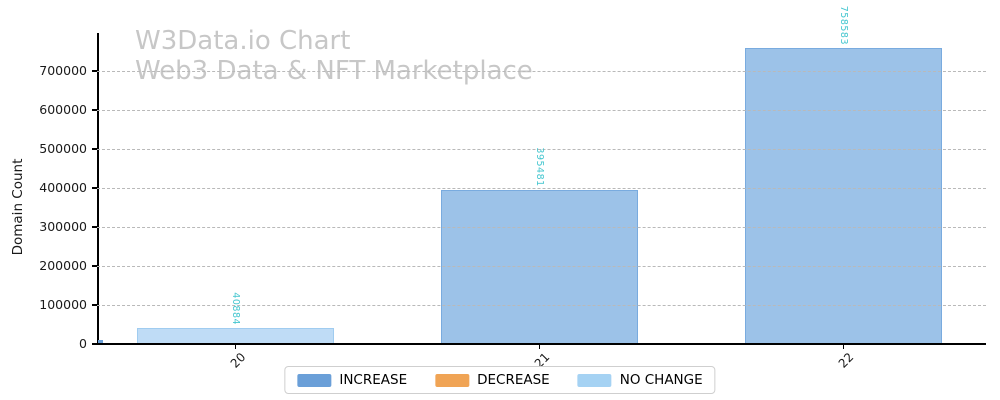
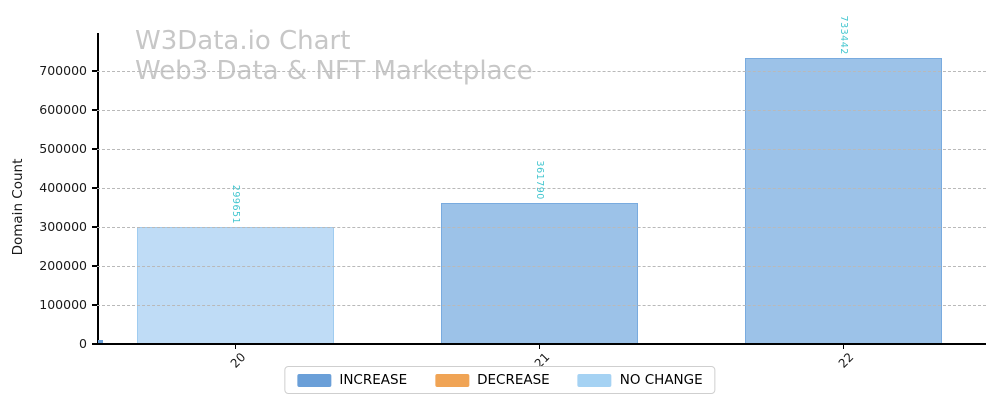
20: 40884 -> 299651
21: 395481 -> 361790
22: 758583 -> 733442
